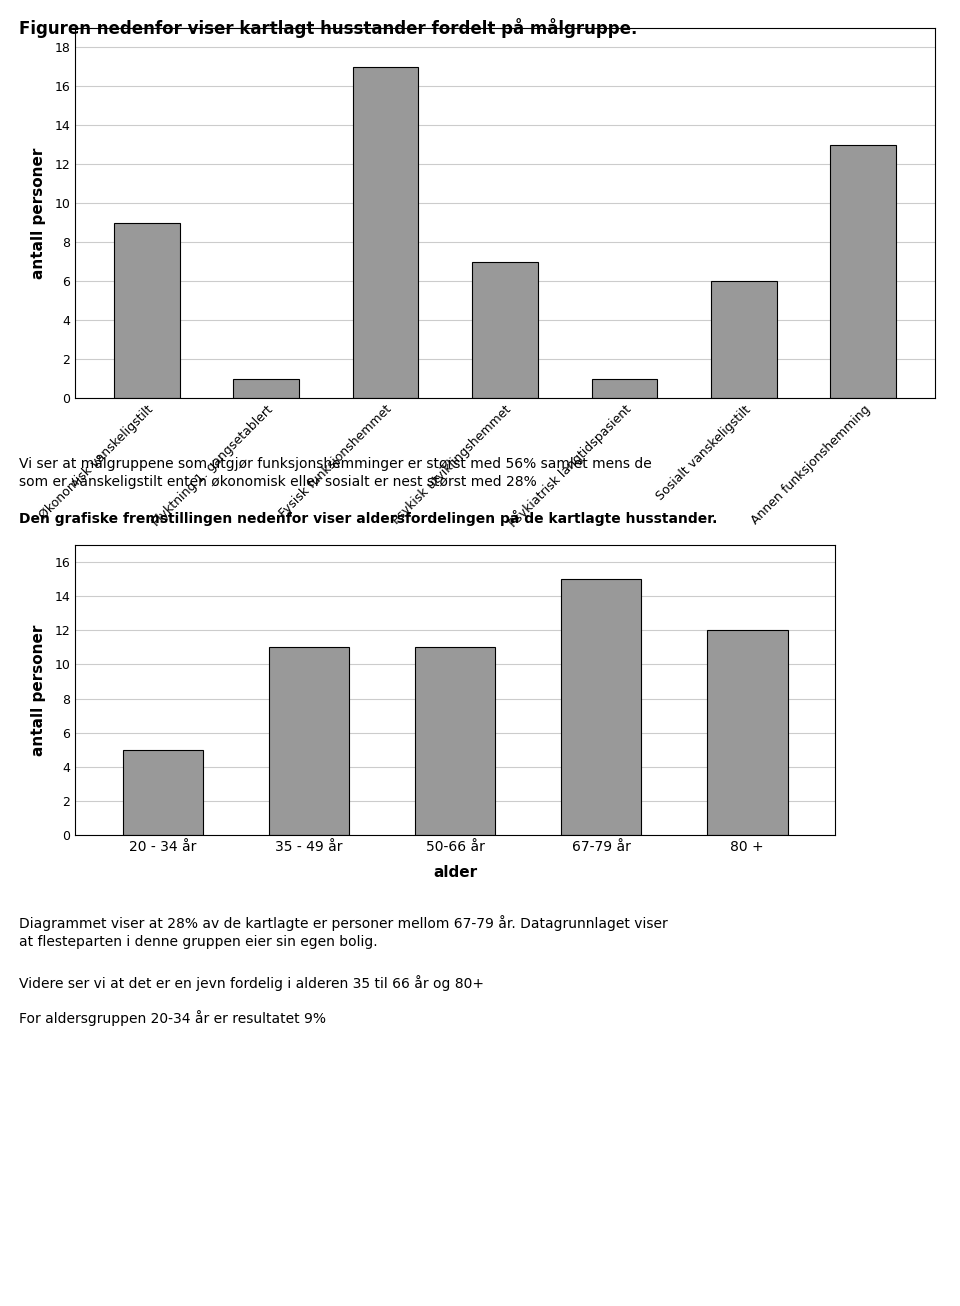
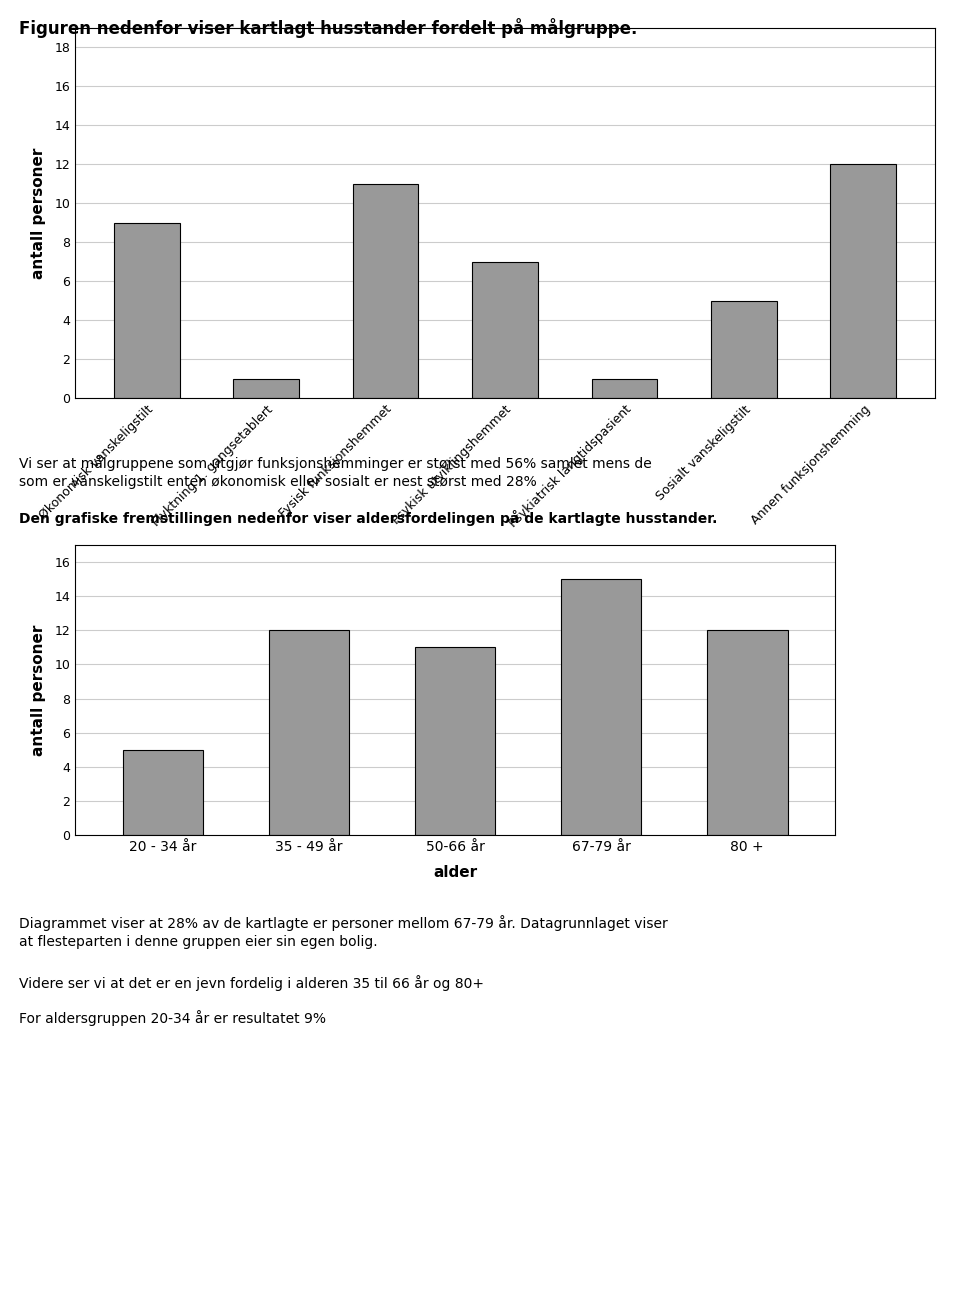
Fysisk funksjonshemmet: 17 -> 11
Sosialt vanskeligstilt: 6 -> 5
Annen funksjonshemming: 13 -> 12
35 - 49 år: 11 -> 12
